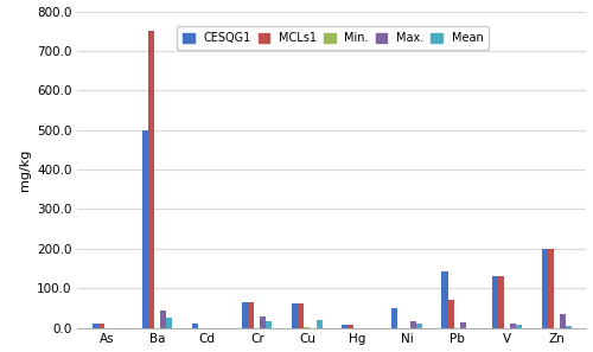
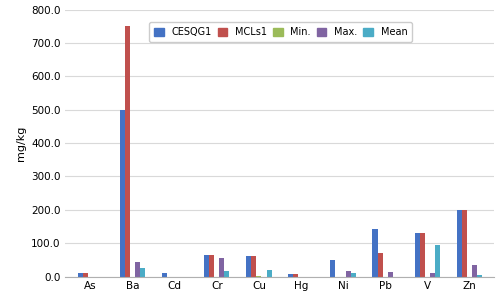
Max./Cr: 28 -> 55
Mean/V: 8 -> 95
